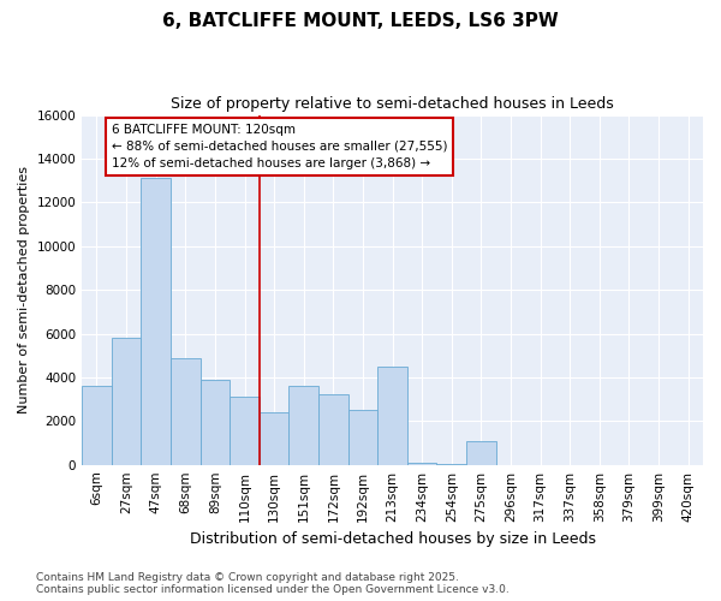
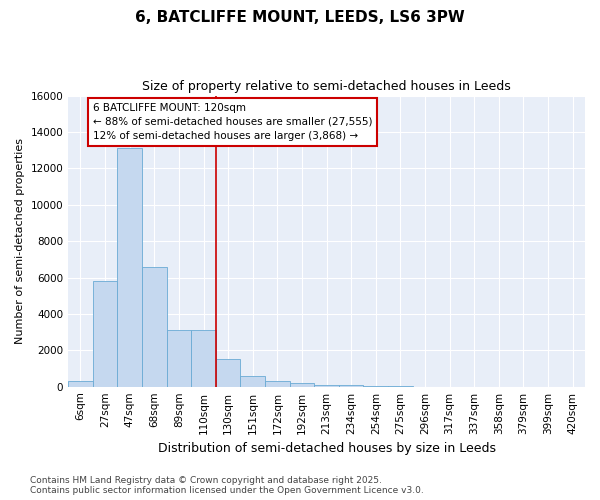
6sqm: 3600 -> 300
68sqm: 4900 -> 6600
89sqm: 3900 -> 3100
130sqm: 2400 -> 1500
151sqm: 3600 -> 600
172sqm: 3200 -> 300
192sqm: 2500 -> 200
213sqm: 4500 -> 100
275sqm: 1100 -> 0
